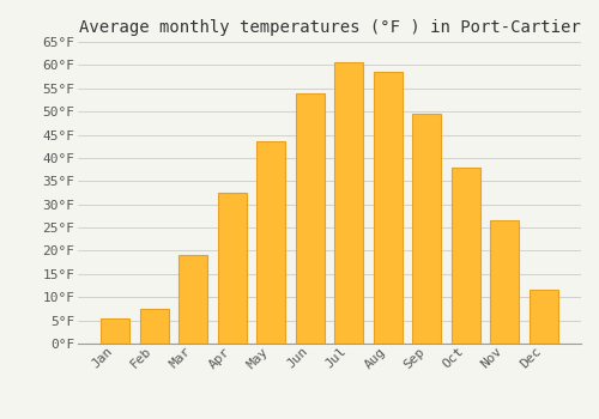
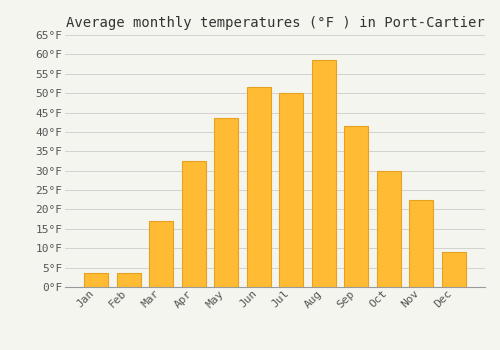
Jan: 5.5°F -> 3.5°F
Feb: 7.5°F -> 3.5°F
Mar: 19.0°F -> 17.0°F
Jun: 54.0°F -> 51.5°F
Jul: 60.5°F -> 50.0°F
Sep: 49.5°F -> 41.5°F
Oct: 38.0°F -> 30.0°F
Nov: 26.5°F -> 22.5°F
Dec: 11.5°F -> 9.0°F
